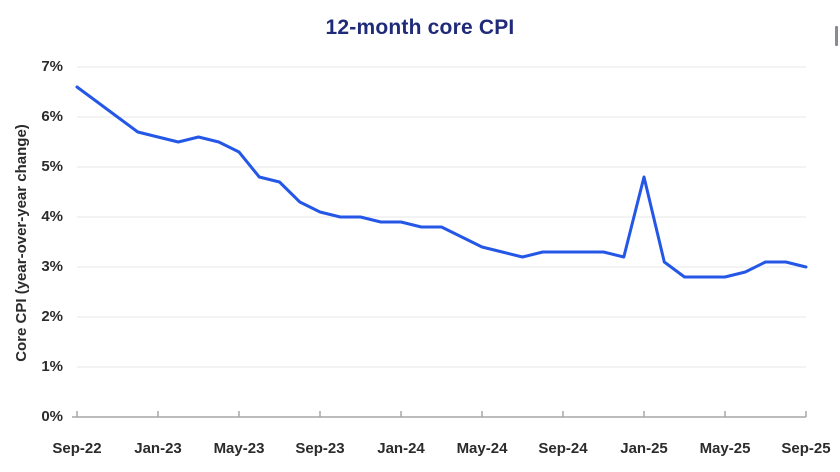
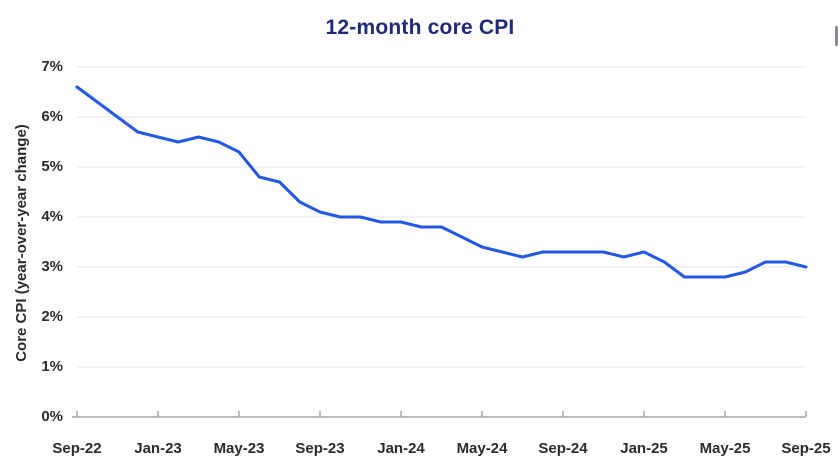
Jan-25: 4.8% -> 3.3%
